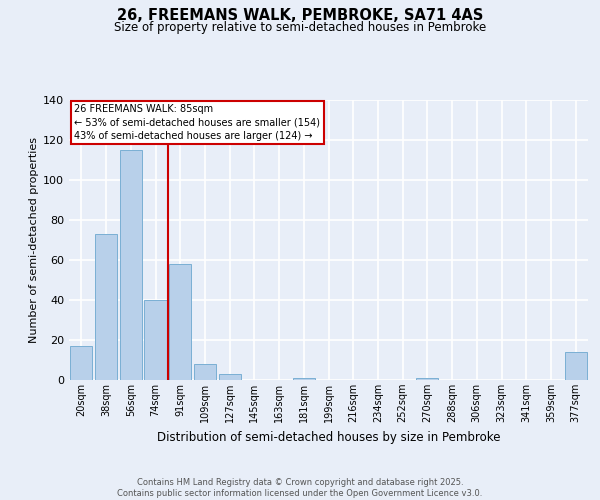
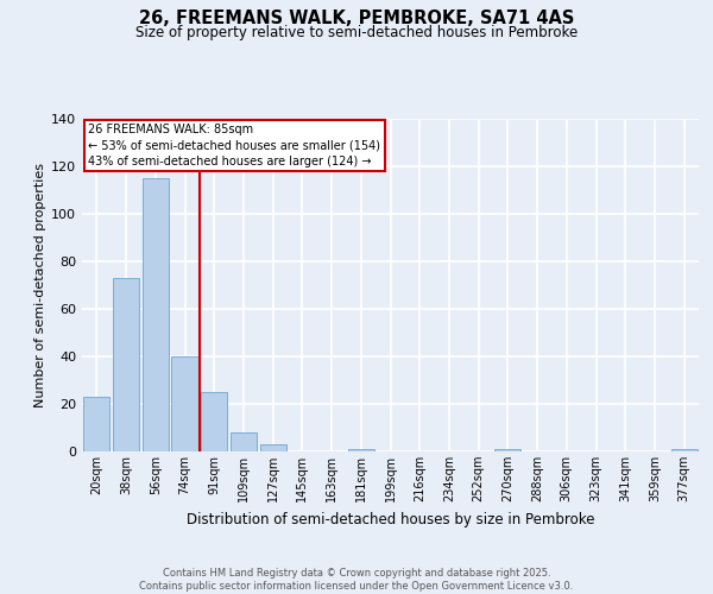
20sqm: 17 -> 23
91sqm: 58 -> 25
377sqm: 14 -> 1
